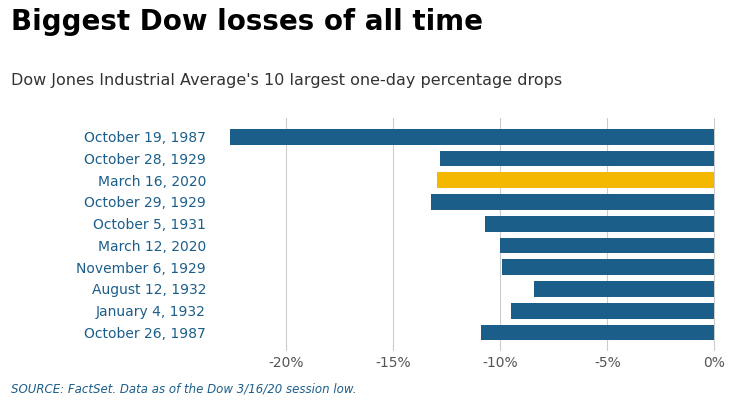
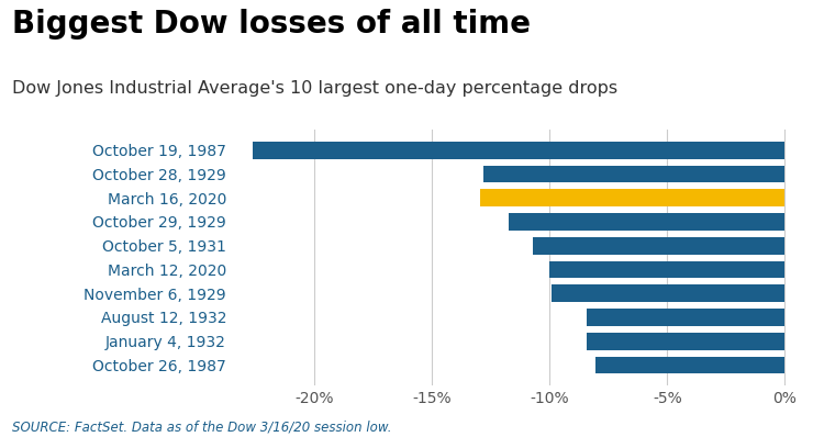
October 29, 1929: -13.25% -> -11.73%
January 4, 1932: -9.50% -> -8.40%
October 26, 1987: -10.90% -> -8.04%
